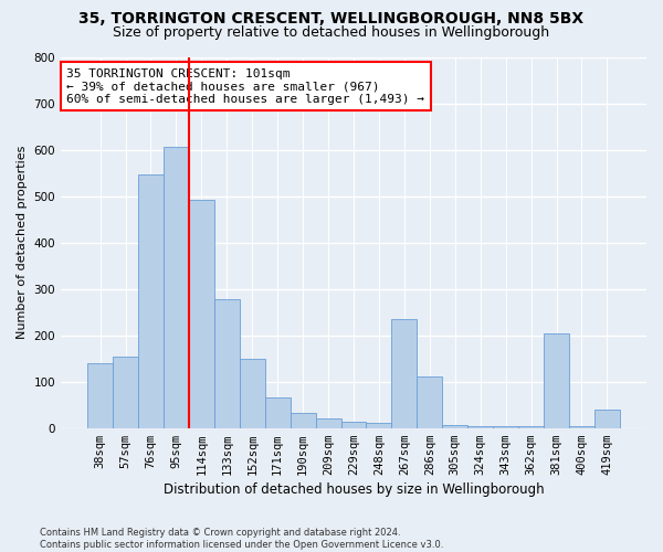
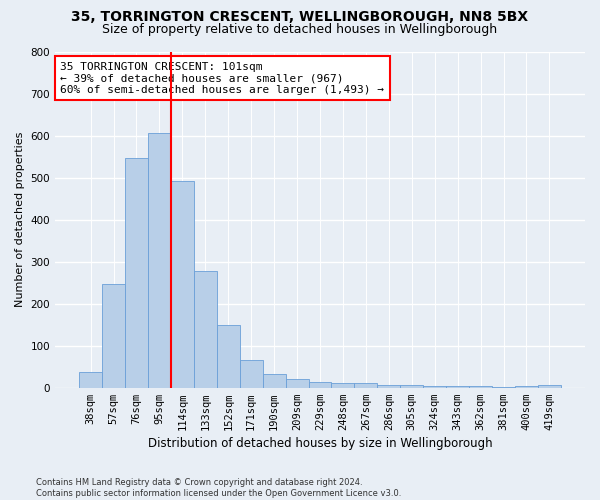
38sqm: 140 -> 37
57sqm: 155 -> 247
267sqm: 235 -> 10
286sqm: 110 -> 7
381sqm: 205 -> 1
419sqm: 40 -> 7
